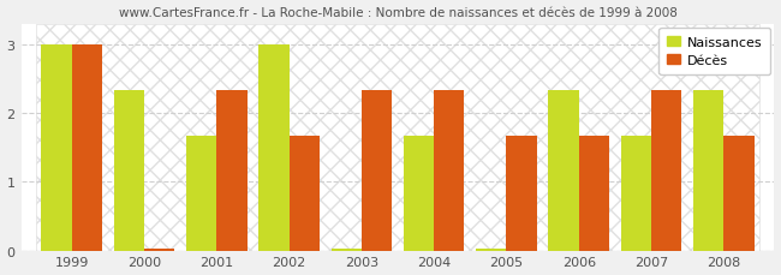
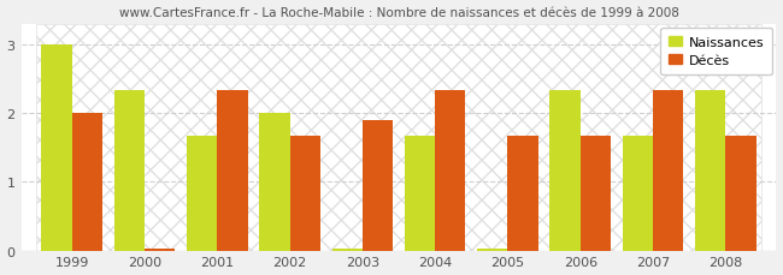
Décès/1999: 3.00 -> 2.00
Naissances/2002: 3.00 -> 2.00
Décès/2003: 2.33 -> 1.90
